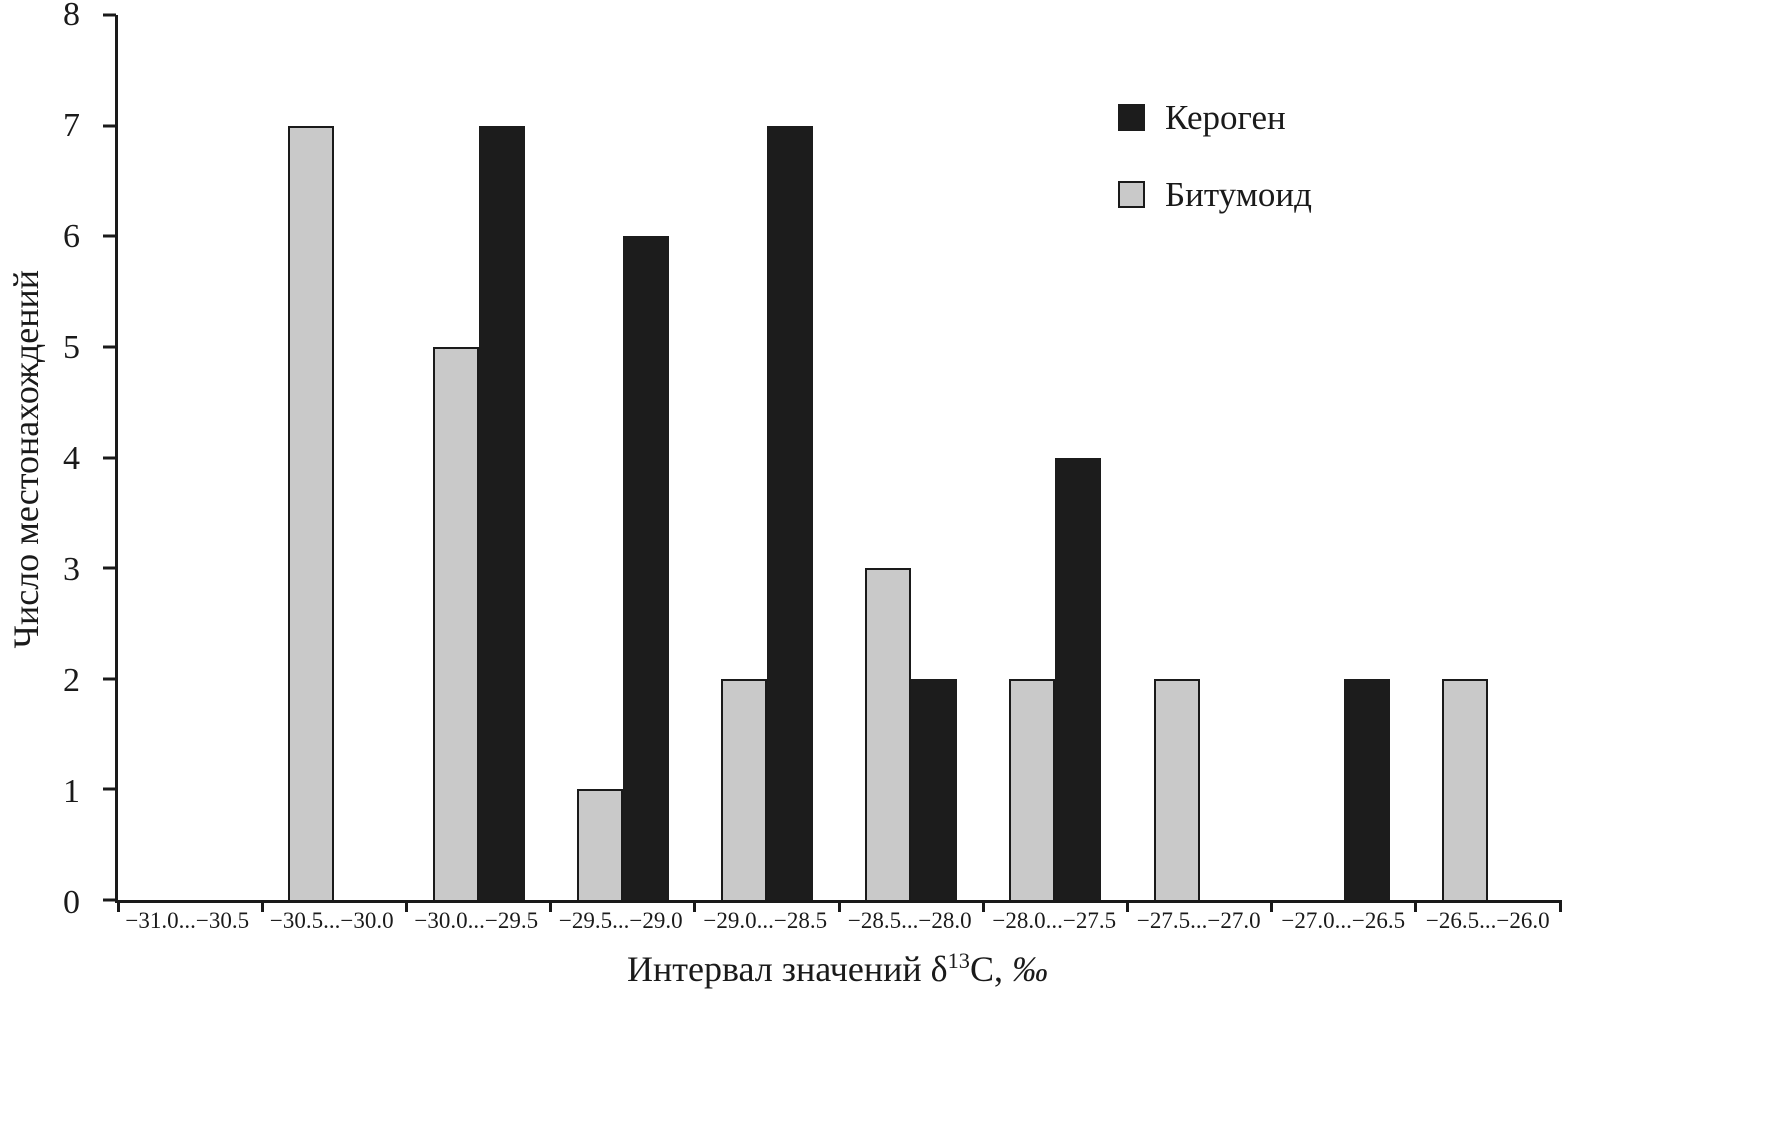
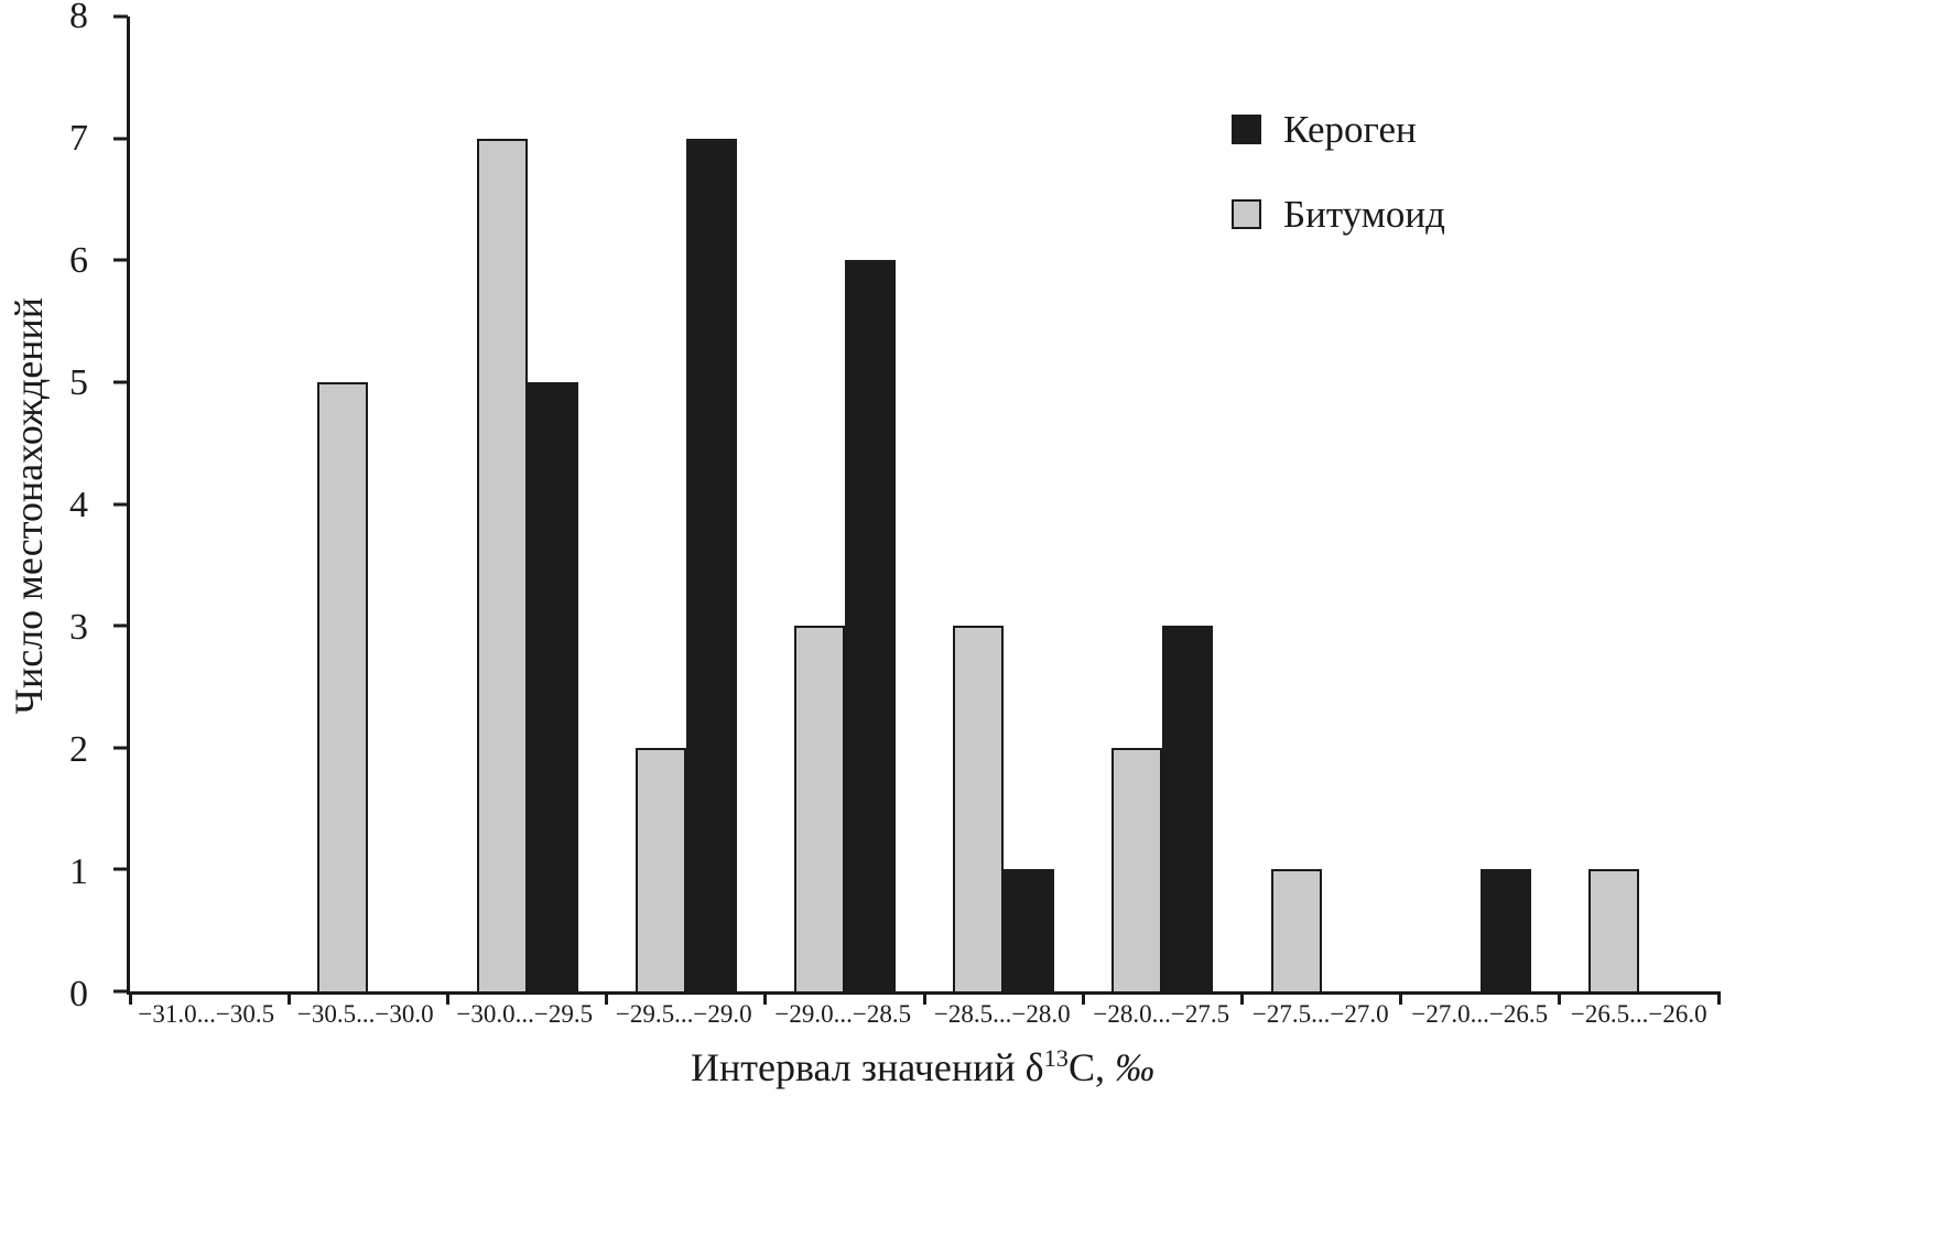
Битумоид/−30.5...−30.0: 7 -> 5
Кероген/−30.0...−29.5: 7 -> 5
Битумоид/−30.0...−29.5: 5 -> 7
Кероген/−29.5...−29.0: 6 -> 7
Битумоид/−29.5...−29.0: 1 -> 2
Кероген/−29.0...−28.5: 7 -> 6
Битумоид/−29.0...−28.5: 2 -> 3
Кероген/−28.5...−28.0: 2 -> 1
Кероген/−28.0...−27.5: 4 -> 3
Битумоид/−27.5...−27.0: 2 -> 1
Кероген/−27.0...−26.5: 2 -> 1
Битумоид/−26.5...−26.0: 2 -> 1
